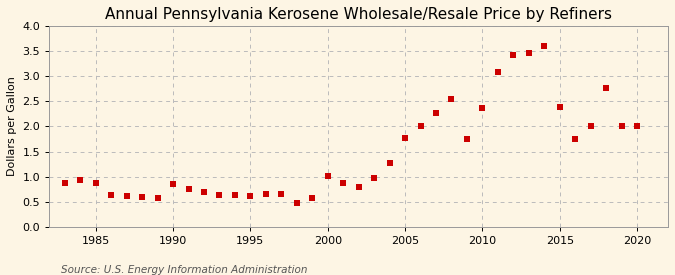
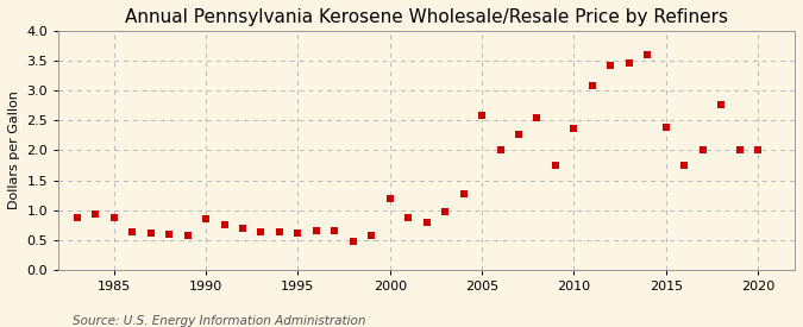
2000: 1.02 -> 1.20
2005: 1.77 -> 2.58
